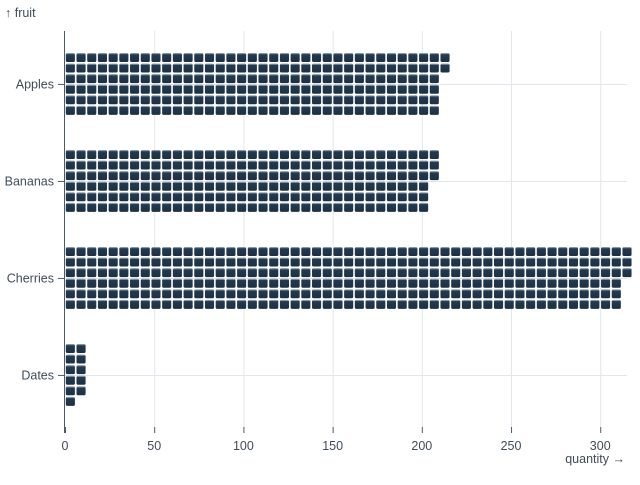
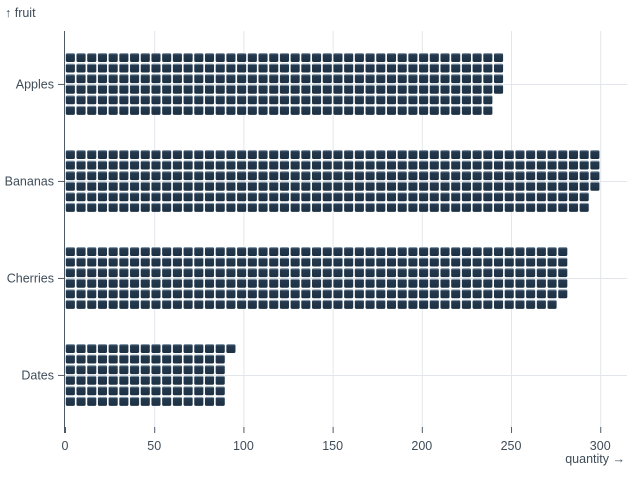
Apples: 212 -> 244
Bananas: 207 -> 298
Cherries: 315 -> 281
Dates: 11 -> 91
